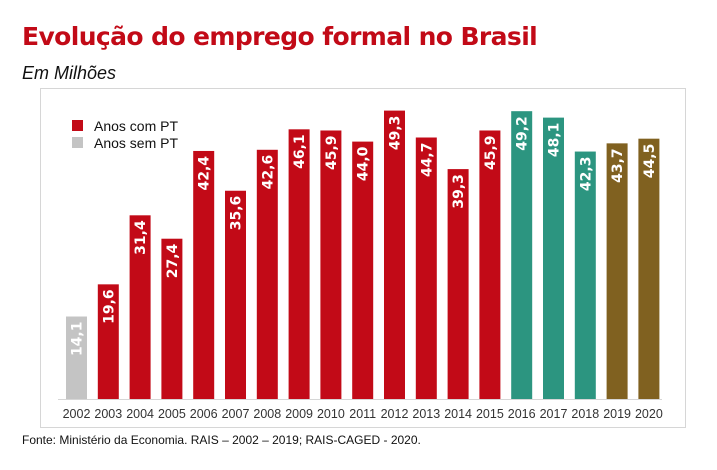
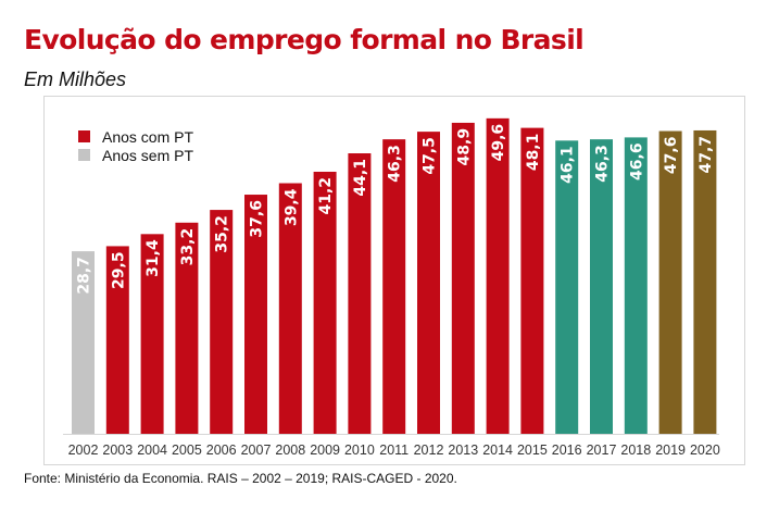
2002: 14,1 -> 28,7
2003: 19,6 -> 29,5
2005: 27,4 -> 33,2
2006: 42,4 -> 35,2
2007: 35,6 -> 37,6
2008: 42,6 -> 39,4
2009: 46,1 -> 41,2
2010: 45,9 -> 44,1
2011: 44,0 -> 46,3
2012: 49,3 -> 47,5
2013: 44,7 -> 48,9
2014: 39,3 -> 49,6
2015: 45,9 -> 48,1
2016: 49,2 -> 46,1
2017: 48,1 -> 46,3
2018: 42,3 -> 46,6
2019: 43,7 -> 47,6
2020: 44,5 -> 47,7
